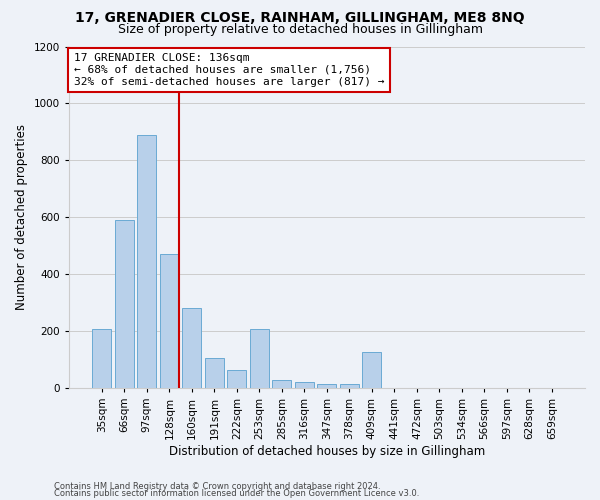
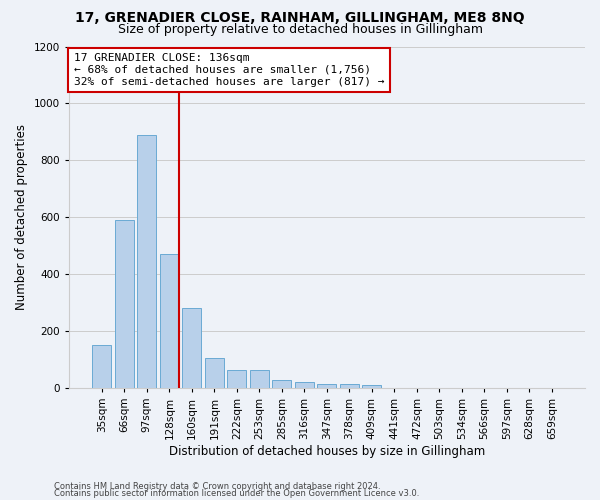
35sqm: 205 -> 152
253sqm: 205 -> 62
409sqm: 125 -> 10
